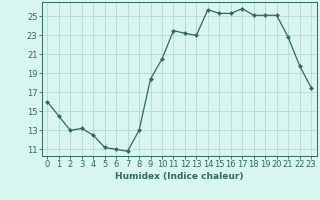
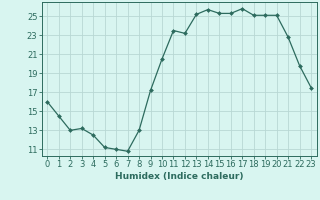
9: 18.4 -> 17.2
13: 23.0 -> 25.2
